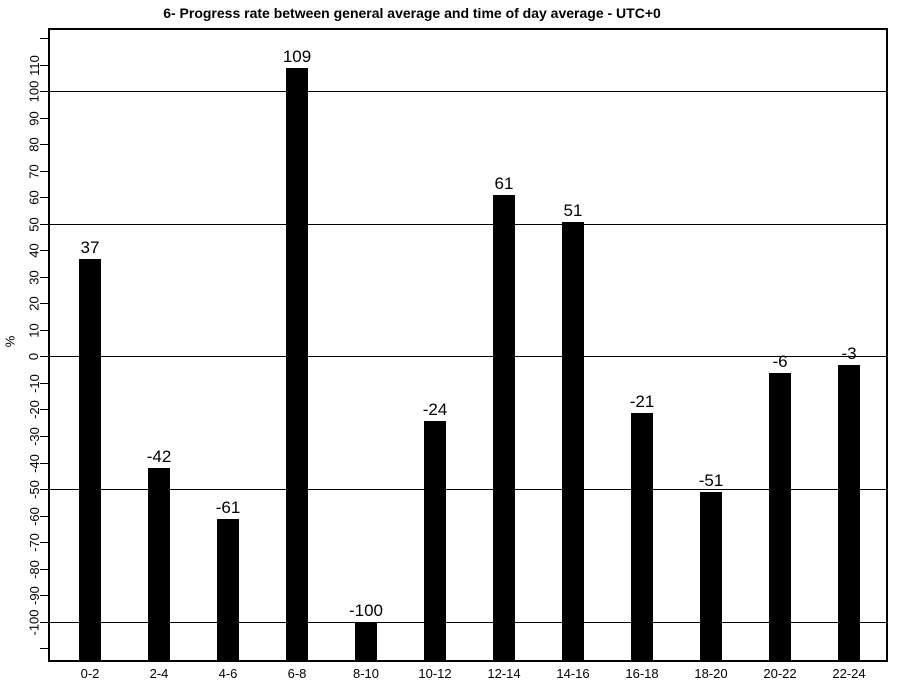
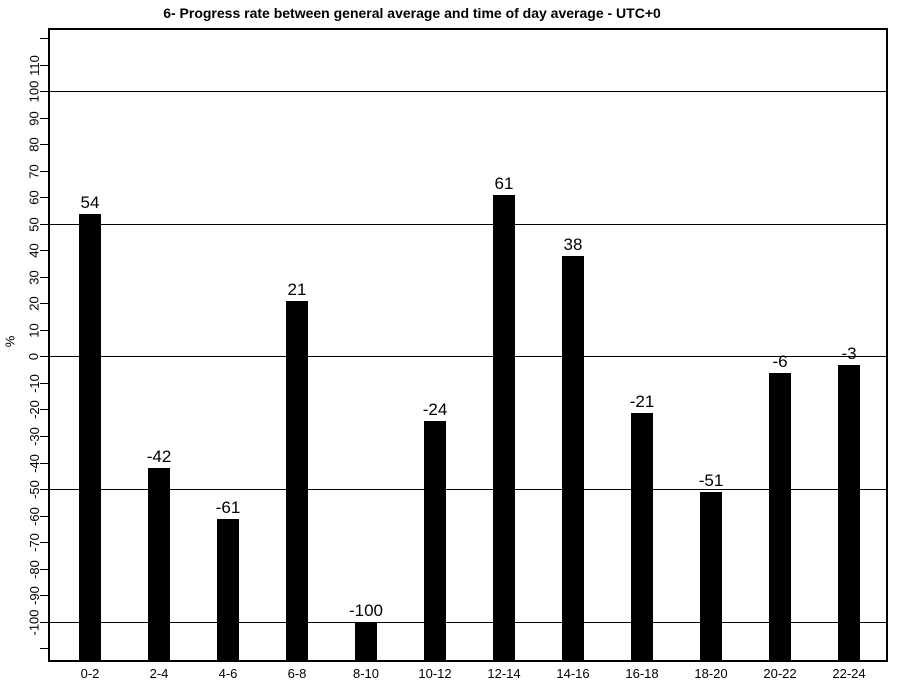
0-2: 37 -> 54
6-8: 109 -> 21
14-16: 51 -> 38
